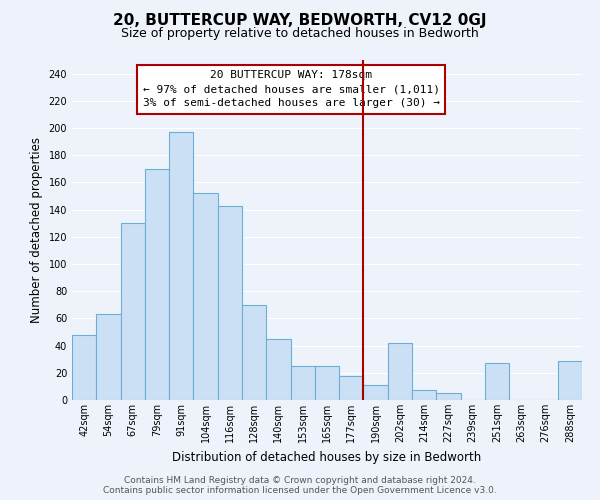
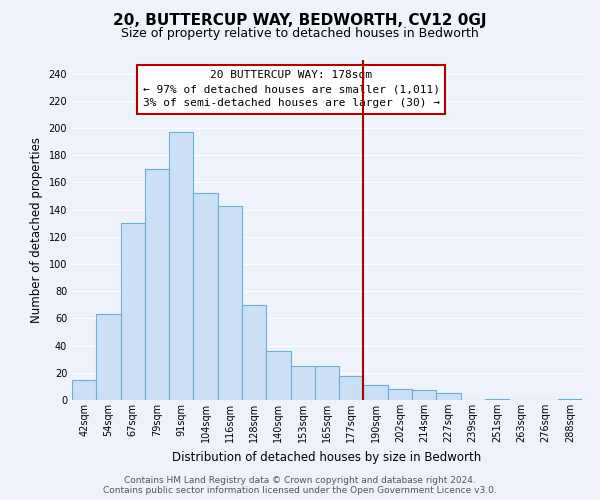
42sqm: 48 -> 15
140sqm: 45 -> 36
202sqm: 42 -> 8
251sqm: 27 -> 1
288sqm: 29 -> 1
